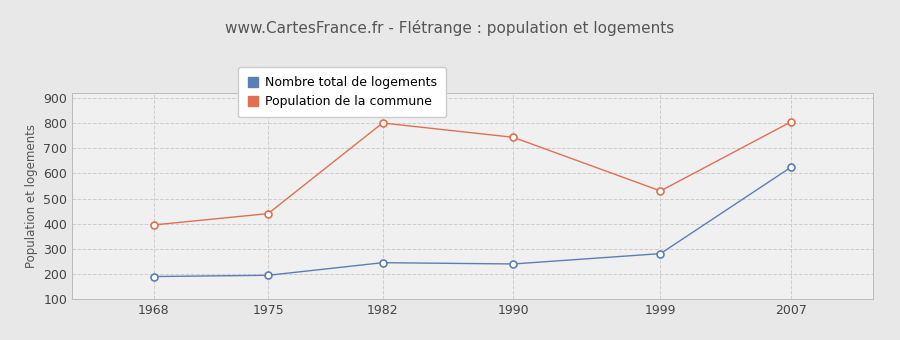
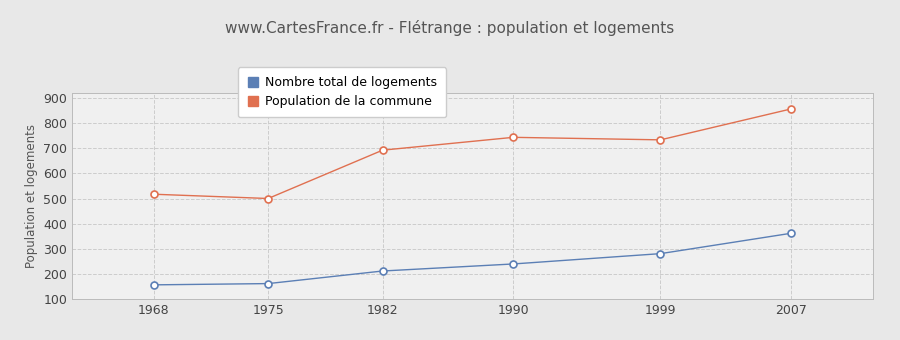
Nombre total de logements/1968: 190 -> 157
Population de la commune/1968: 395 -> 517
Nombre total de logements/1975: 195 -> 162
Population de la commune/1975: 440 -> 500
Nombre total de logements/1982: 245 -> 212
Population de la commune/1982: 800 -> 692
Population de la commune/1999: 530 -> 733
Nombre total de logements/2007: 625 -> 362
Population de la commune/2007: 805 -> 856
